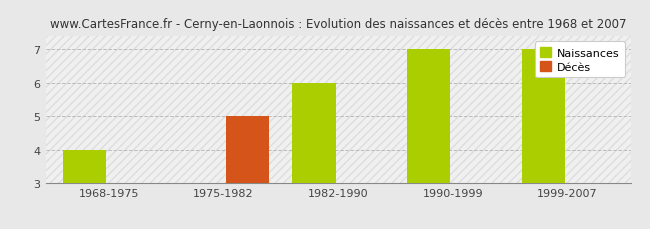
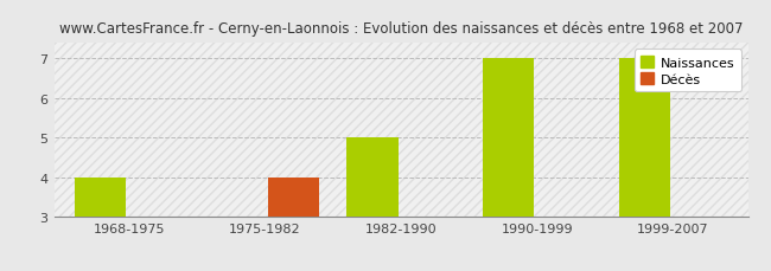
Décès/1975-1982: 5 -> 4
Naissances/1982-1990: 6 -> 5
